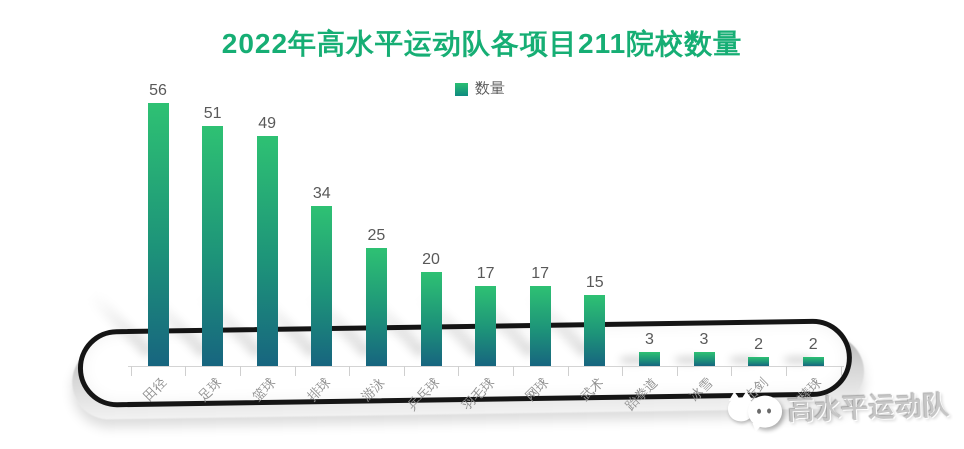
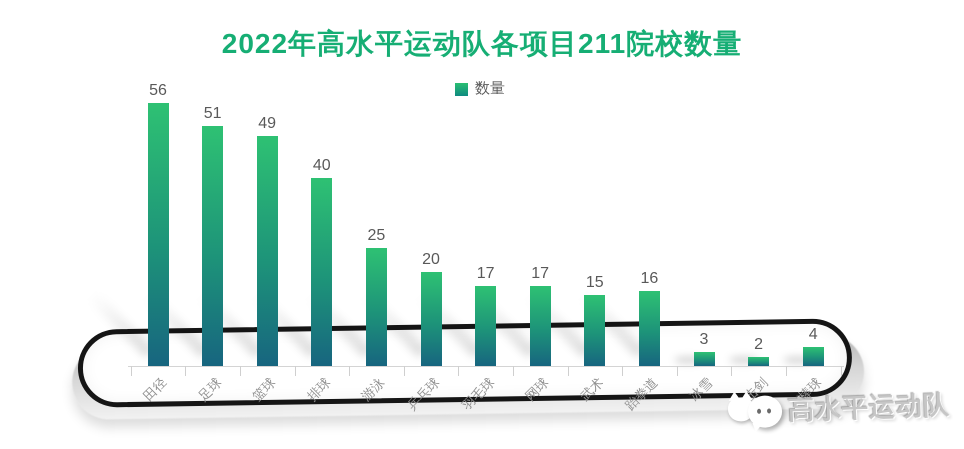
排球: 34 -> 40
跆拳道: 3 -> 16
棒球: 2 -> 4
